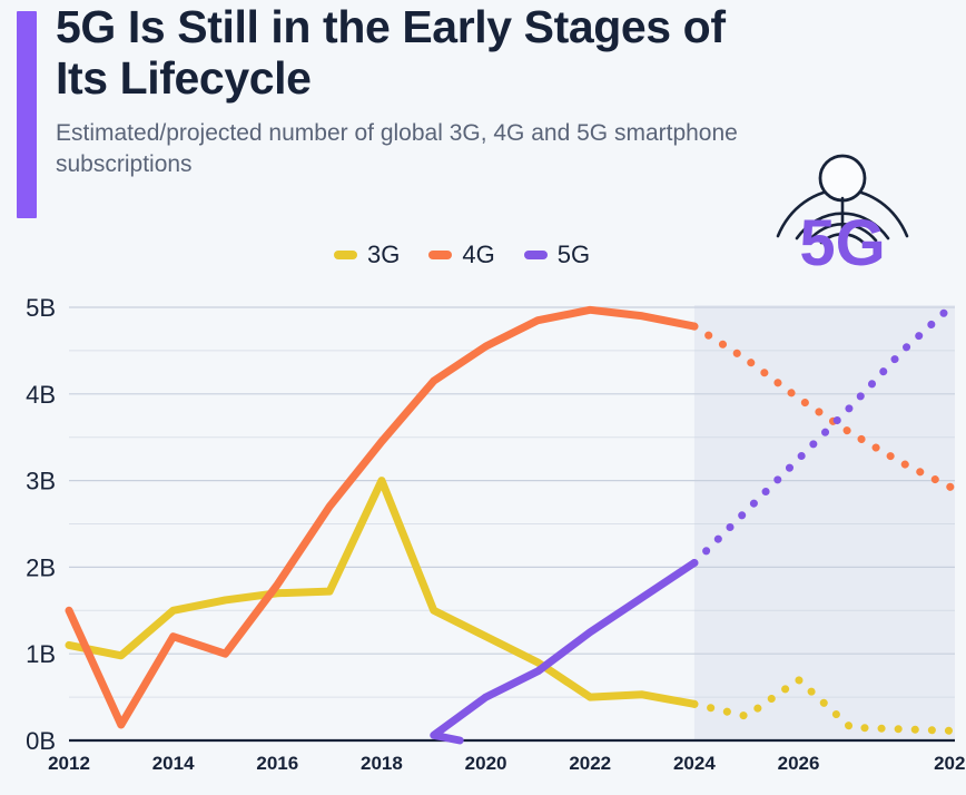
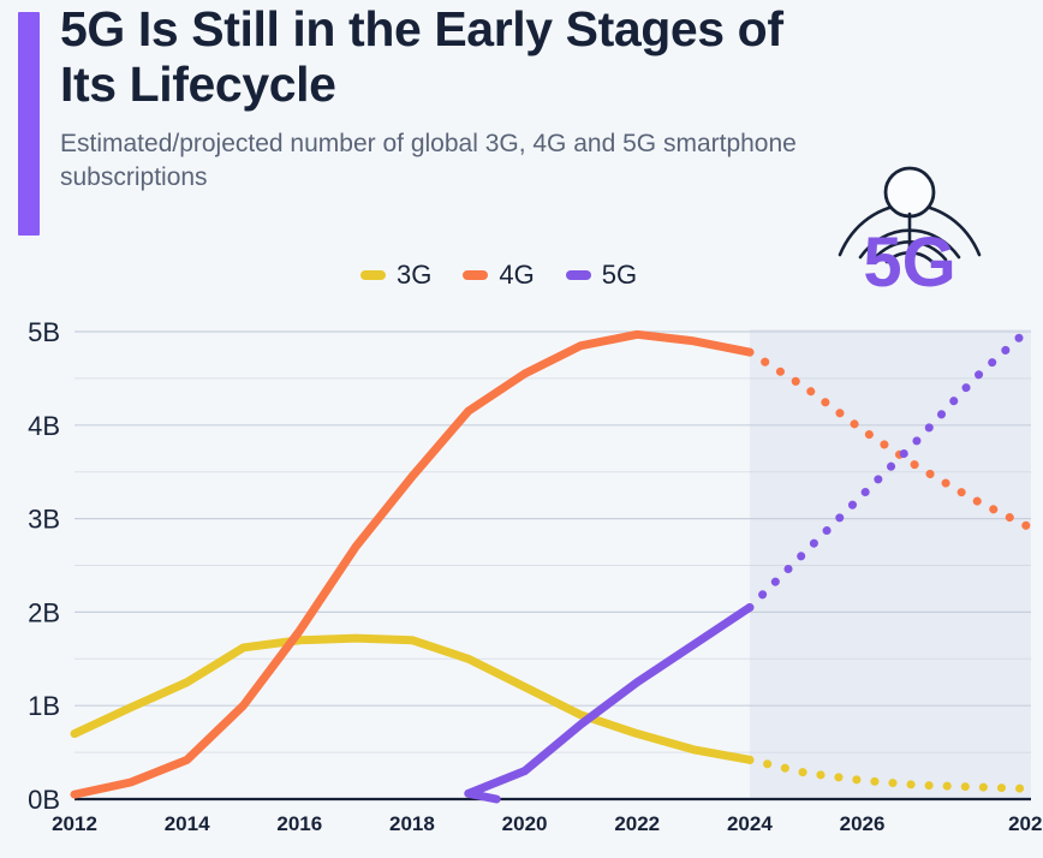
3G/2012: 1.1B -> 0.7B
4G/2012: 1.5B -> 0.1B
3G/2014: 1.5B -> 1.2B
4G/2014: 1.2B -> 0.4B
3G/2018: 3.0B -> 1.7B
5G/2020: 0.5B -> 0.3B
3G/2022: 0.5B -> 0.7B
3G/2026: 0.7B -> 0.2B
